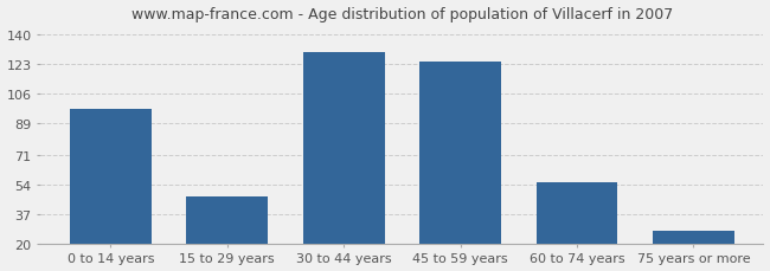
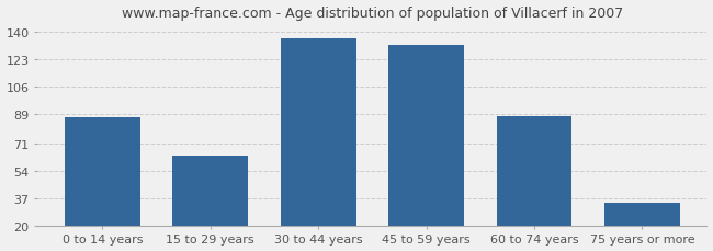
0 to 14 years: 97 -> 87
15 to 29 years: 47 -> 63
30 to 44 years: 130 -> 136
45 to 59 years: 124 -> 132
60 to 74 years: 55 -> 88
75 years or more: 27 -> 34
